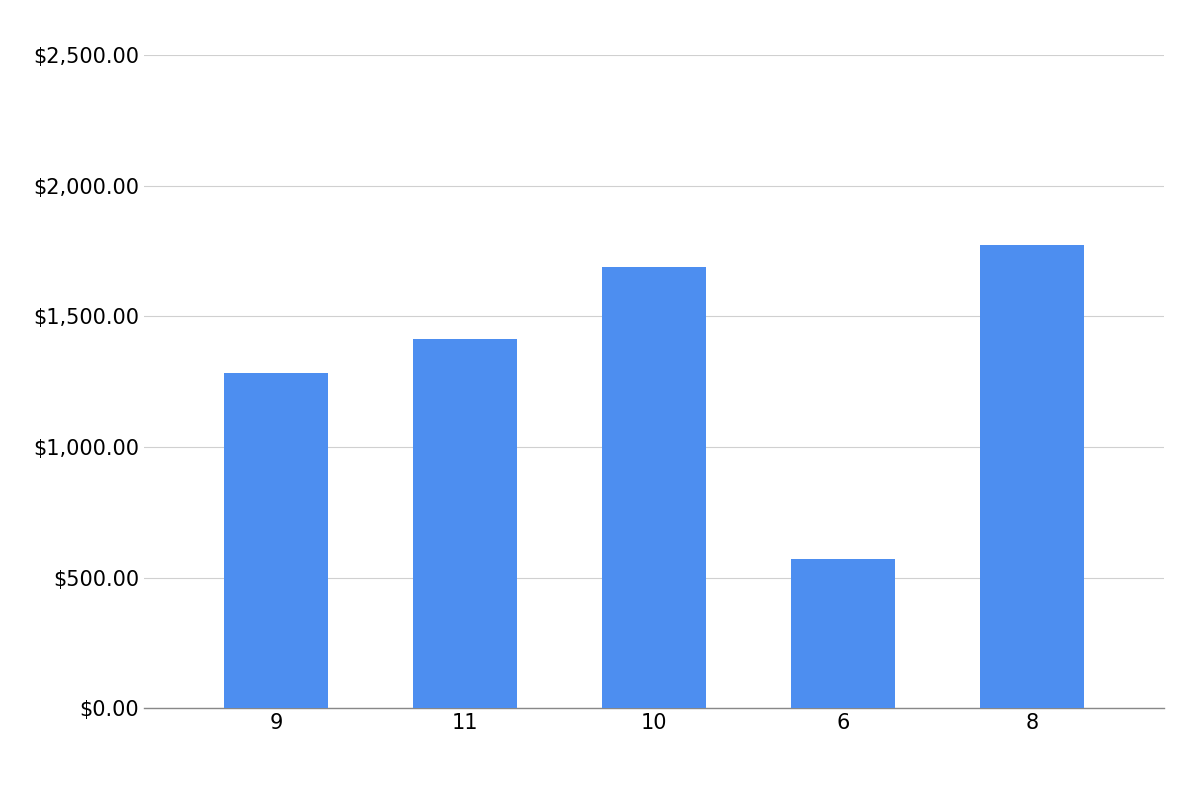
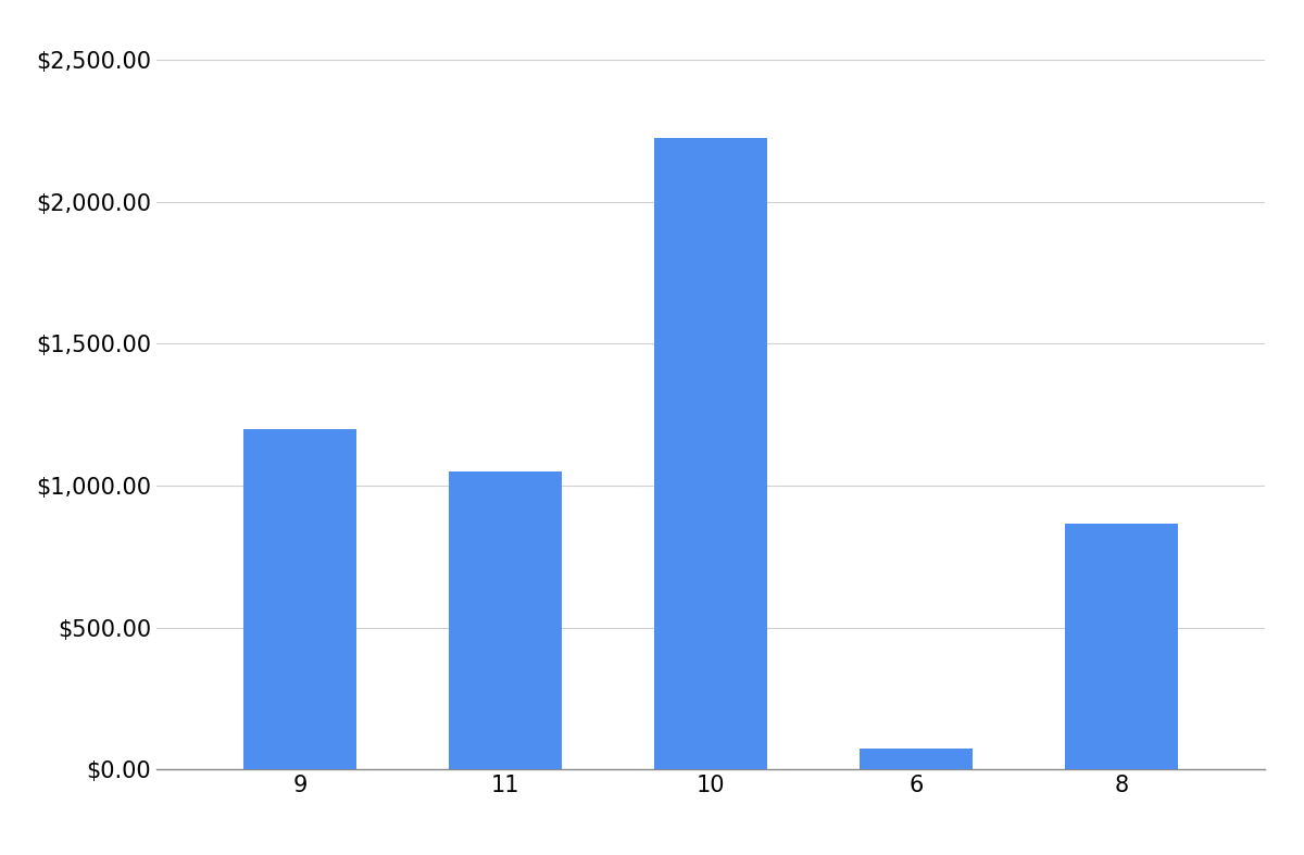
9: $1,285 -> $1,200
11: $1,415 -> $1,050
10: $1,690 -> $2,225
6: $570 -> $75
8: $1,775 -> $865
